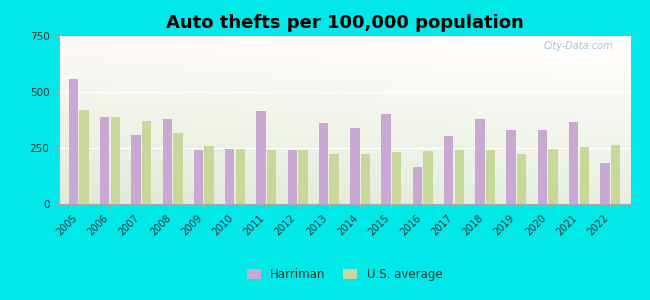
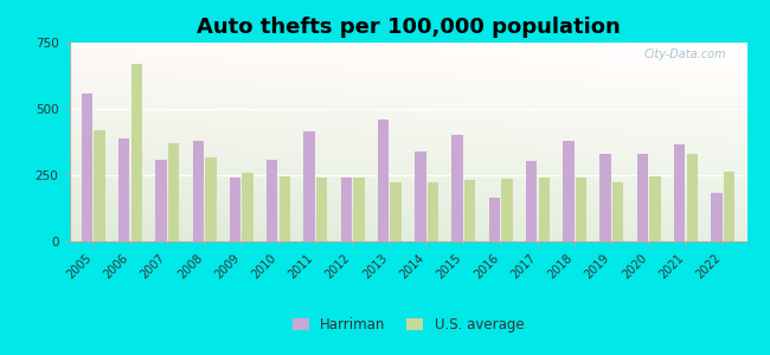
U.S. average/2006: 390 -> 670
Harriman/2010: 245 -> 310
Harriman/2013: 360 -> 460
U.S. average/2021: 255 -> 330
